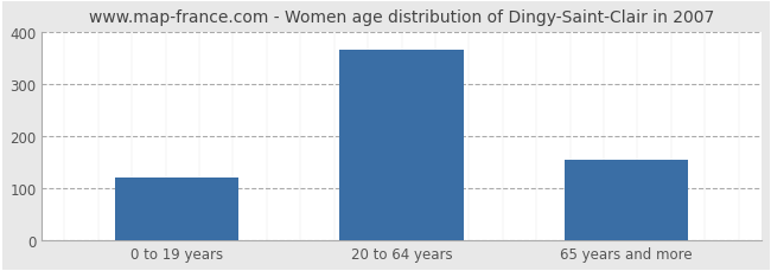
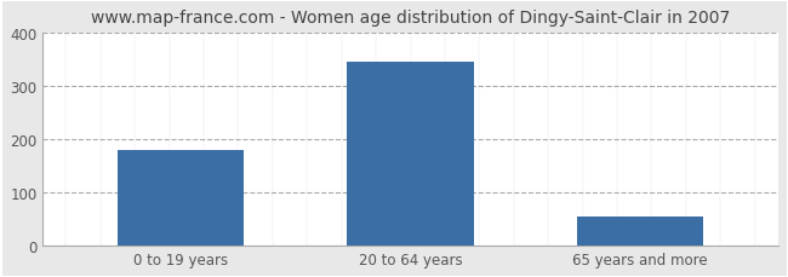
0 to 19 years: 120 -> 178
20 to 64 years: 365 -> 344
65 years and more: 155 -> 55
